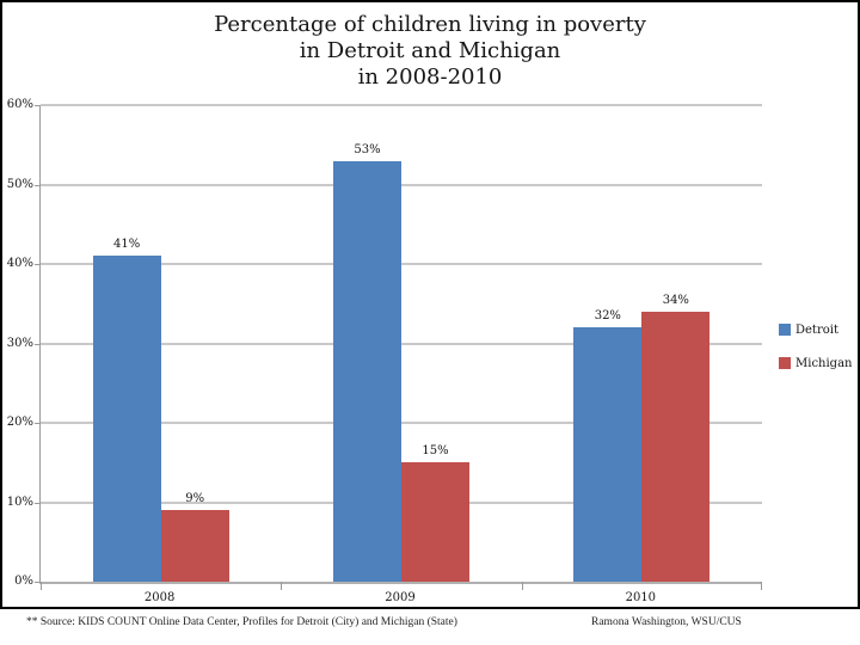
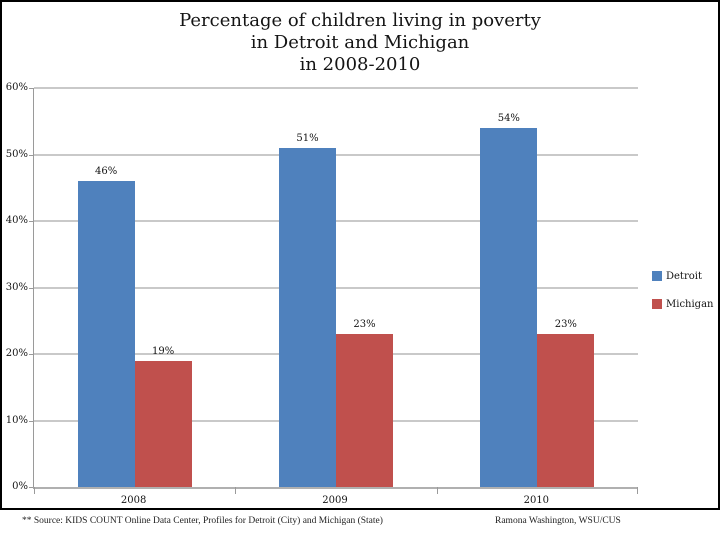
Detroit/2008: 41% -> 46%
Michigan/2008: 9% -> 19%
Detroit/2009: 53% -> 51%
Michigan/2009: 15% -> 23%
Detroit/2010: 32% -> 54%
Michigan/2010: 34% -> 23%
